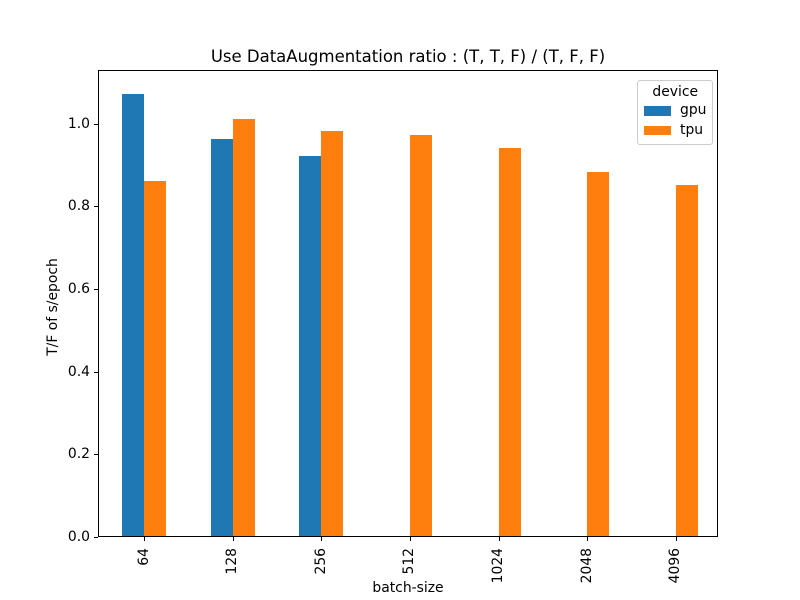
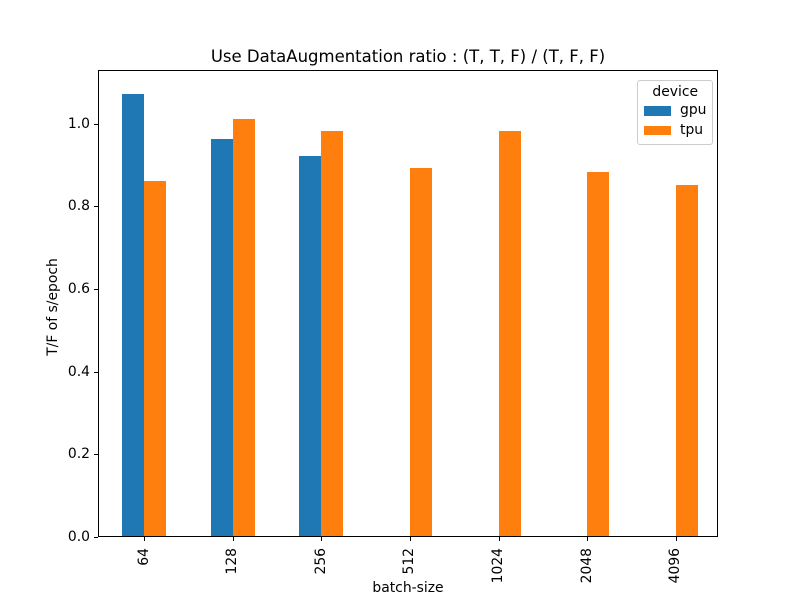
tpu/512: 0.97 -> 0.89
tpu/1024: 0.94 -> 0.98
